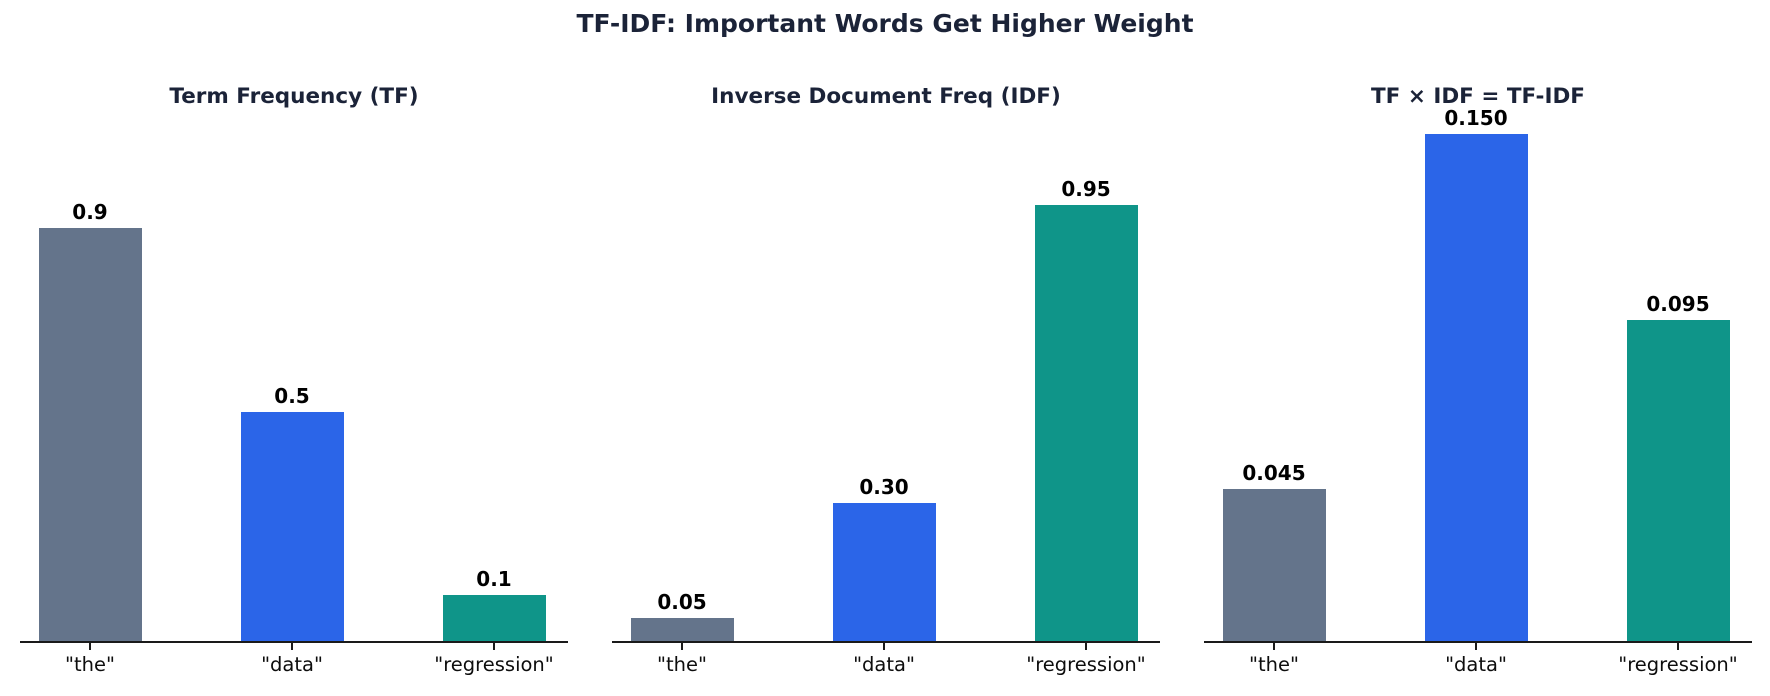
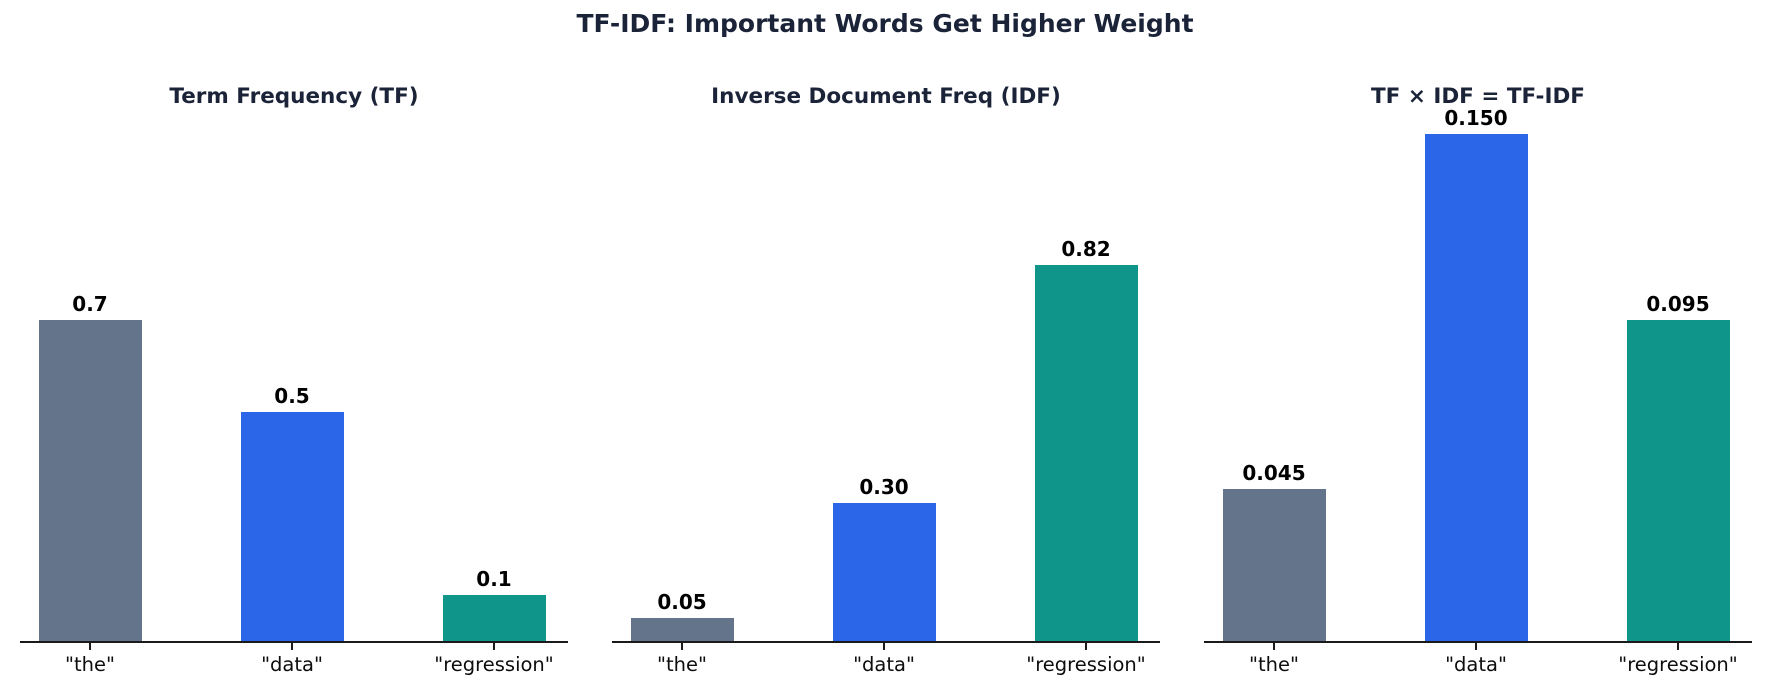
Term Frequency (TF)/"the": 0.9 -> 0.7
Inverse Document Freq (IDF)/"regression": 0.95 -> 0.82
